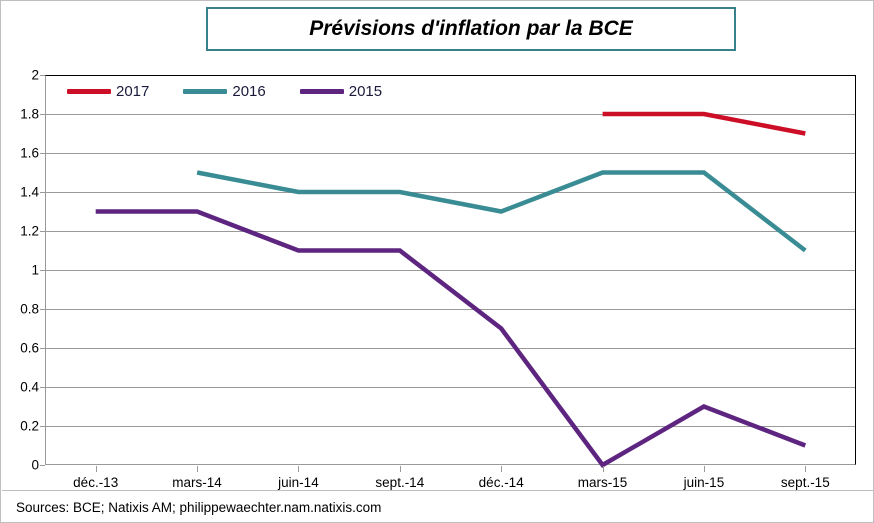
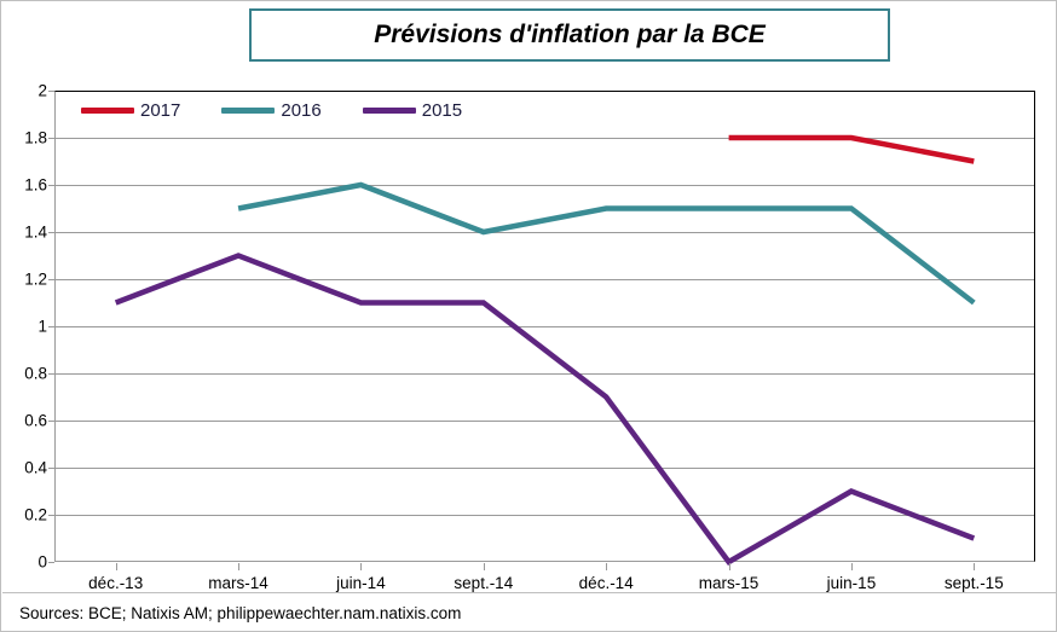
2015/déc.-13: 1.3 -> 1.1
2016/juin-14: 1.4 -> 1.6
2016/déc.-14: 1.3 -> 1.5
